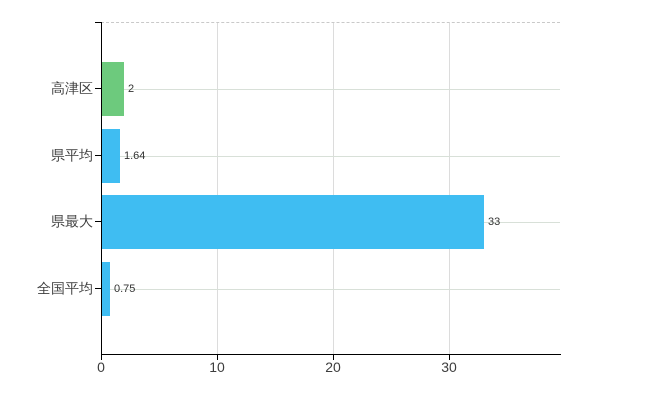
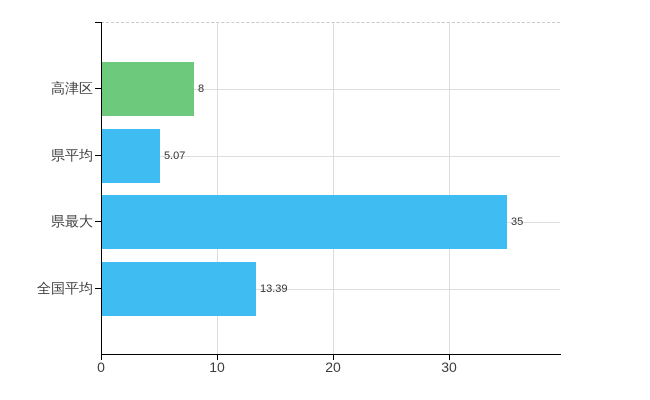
高津区: 2 -> 8
県平均: 1.64 -> 5.07
県最大: 33 -> 35
全国平均: 0.75 -> 13.39
